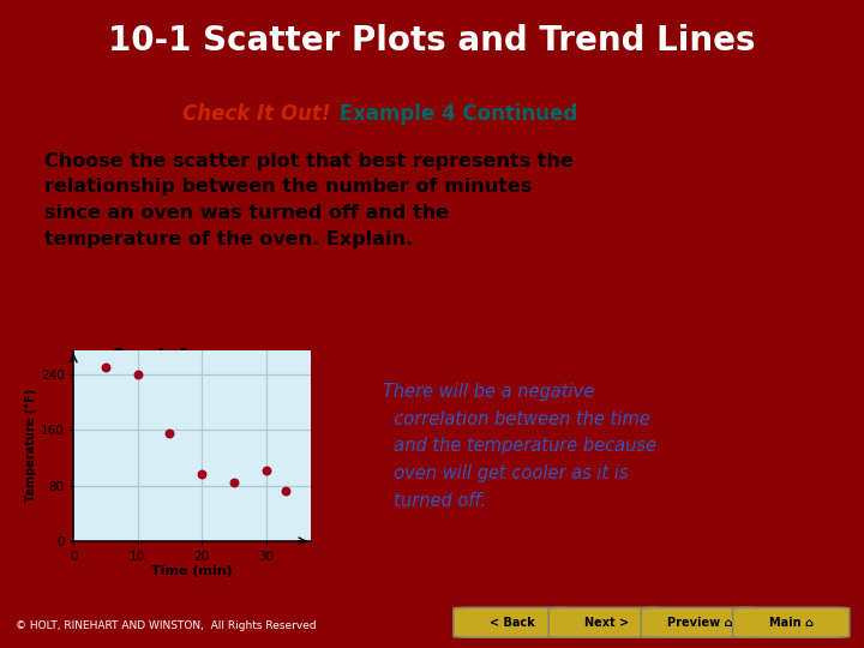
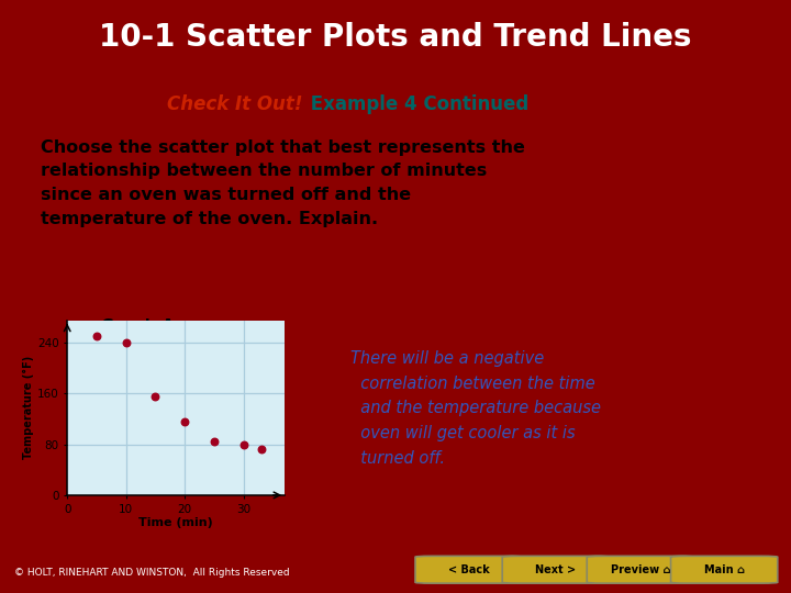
20: 96 -> 115
30: 102 -> 80
